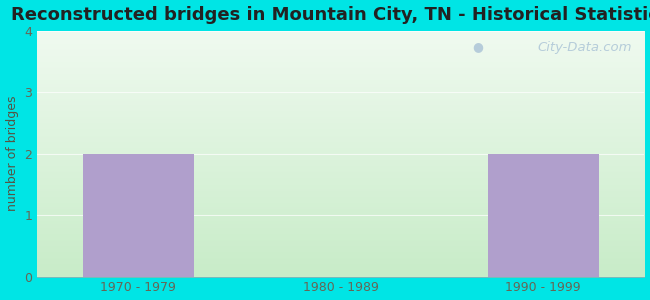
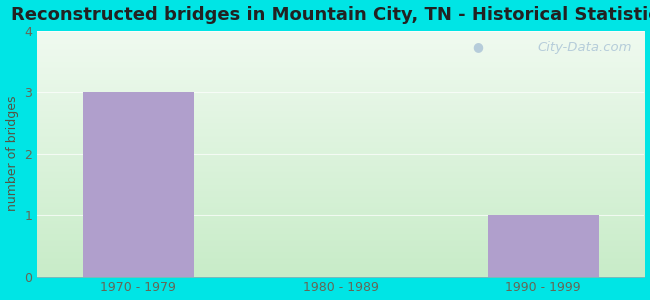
1970 - 1979: 2 -> 3
1990 - 1999: 2 -> 1
